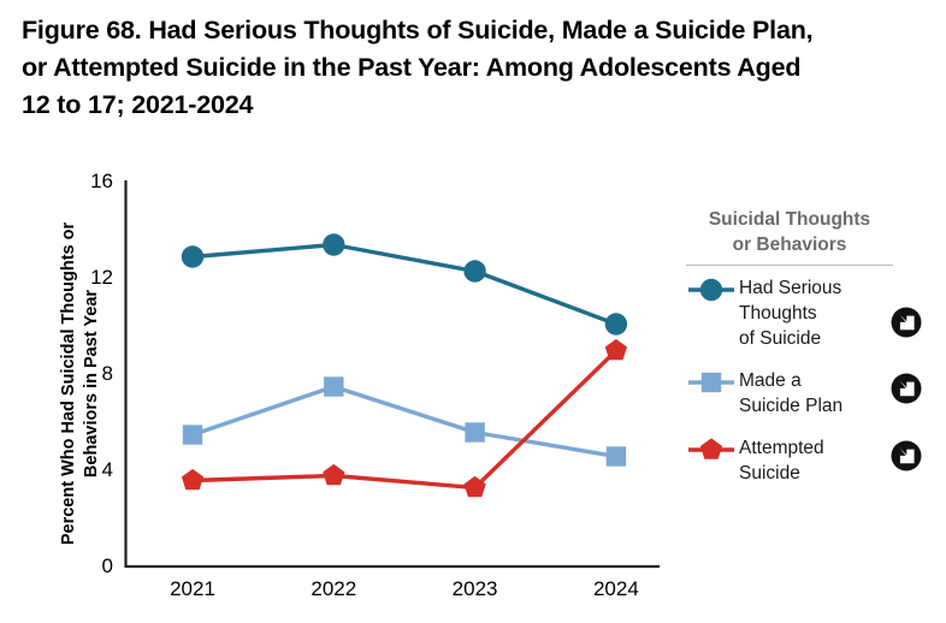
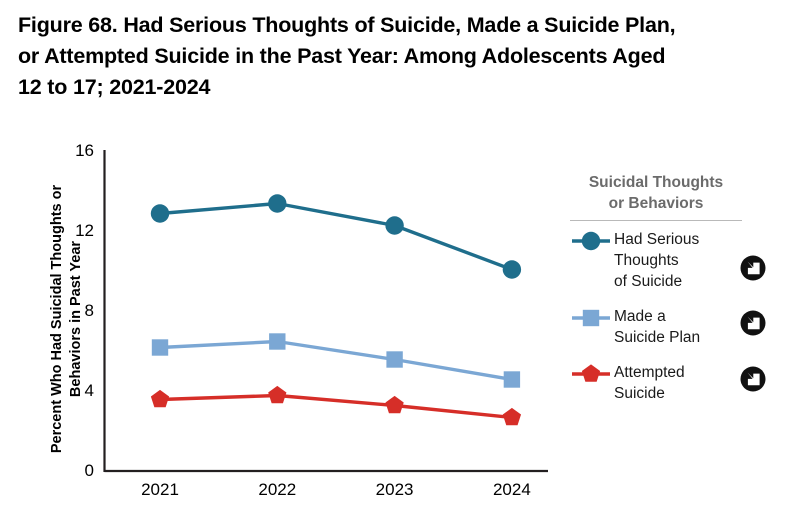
Made a Suicide Plan/2021: 5.5 -> 6.2
Made a Suicide Plan/2022: 7.5 -> 6.5
Attempted Suicide/2024: 9.0 -> 2.7
